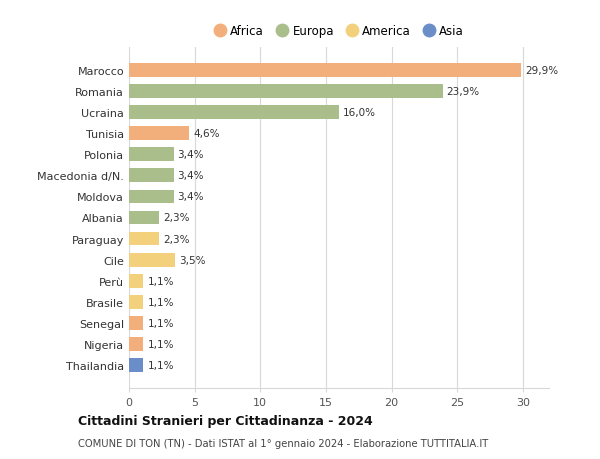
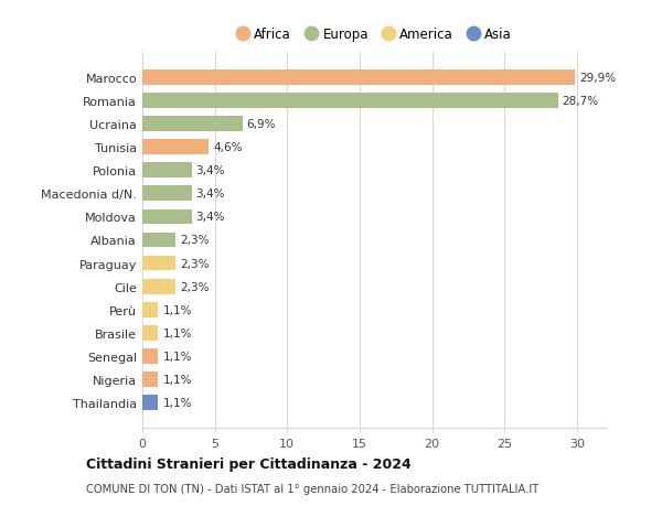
Romania: 23,9% -> 28,7%
Ucraina: 16,0% -> 6,9%
Cile: 3,5% -> 2,3%
